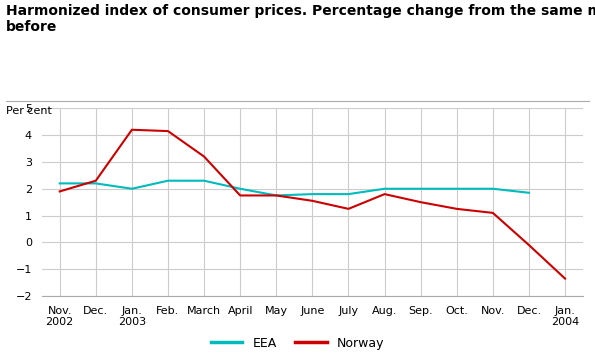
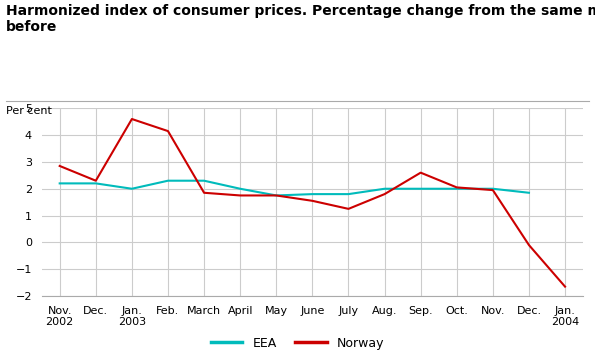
Norway/Nov. 2002: 1.90 -> 2.85
Norway/Jan. 2003: 4.20 -> 4.60
Norway/March: 3.20 -> 1.85
Norway/Sep.: 1.50 -> 2.60
Norway/Oct.: 1.25 -> 2.05
Norway/Nov.: 1.10 -> 1.95
Norway/Jan. 2004: -1.35 -> -1.65
